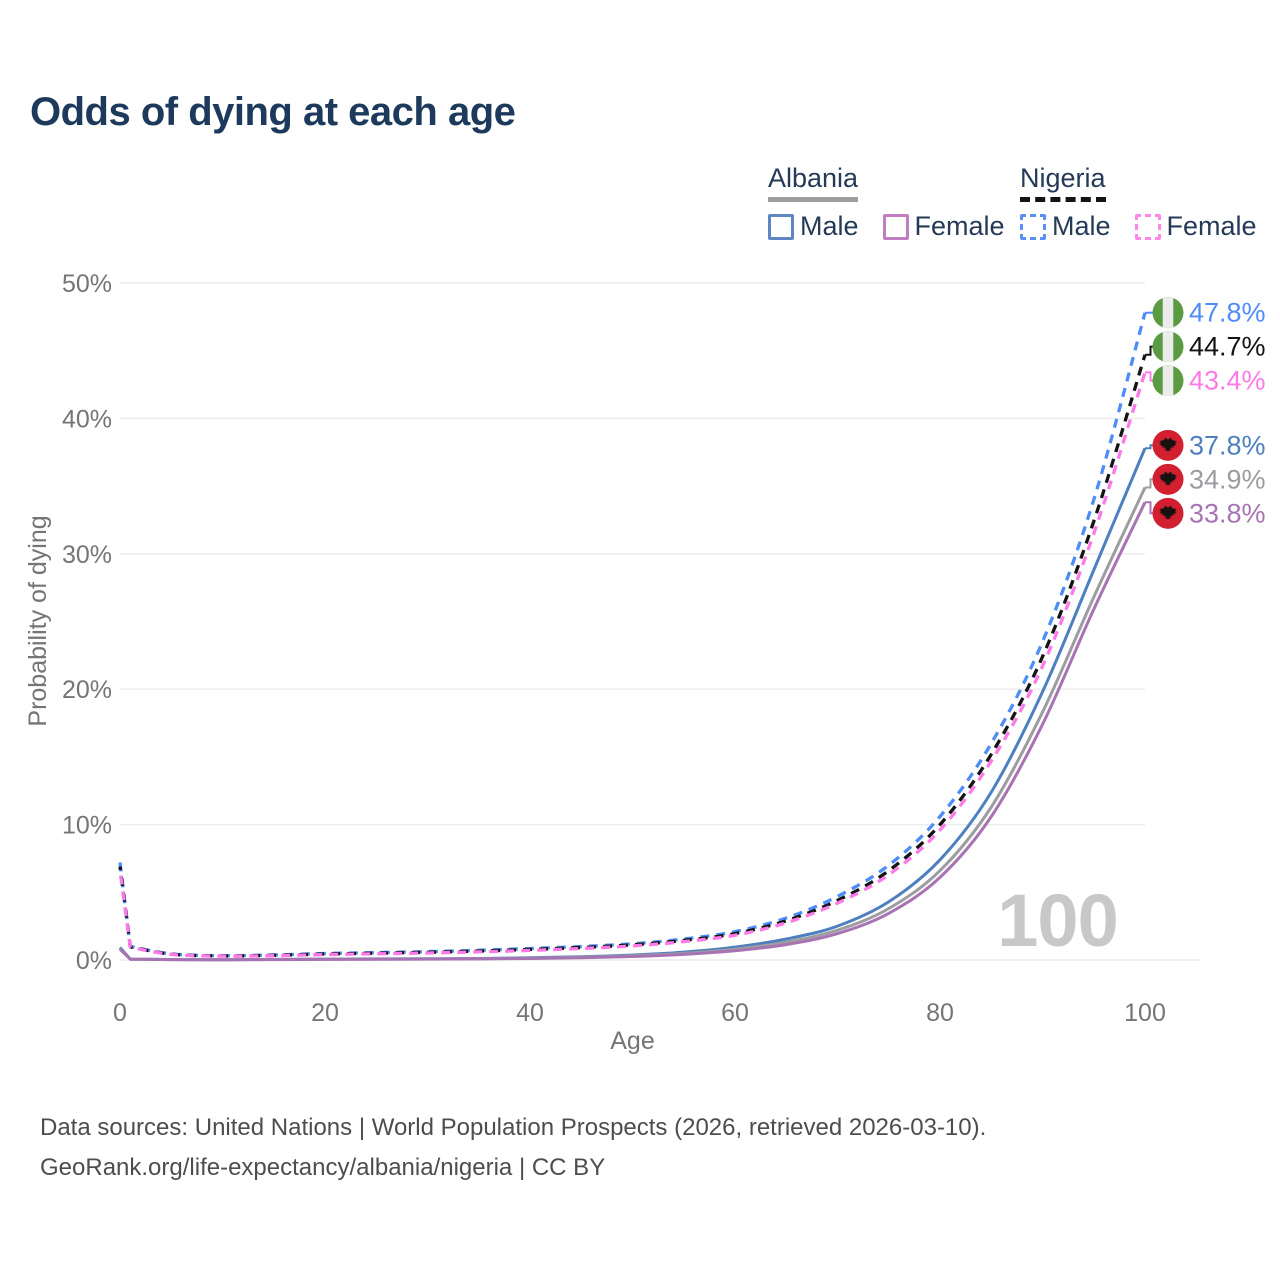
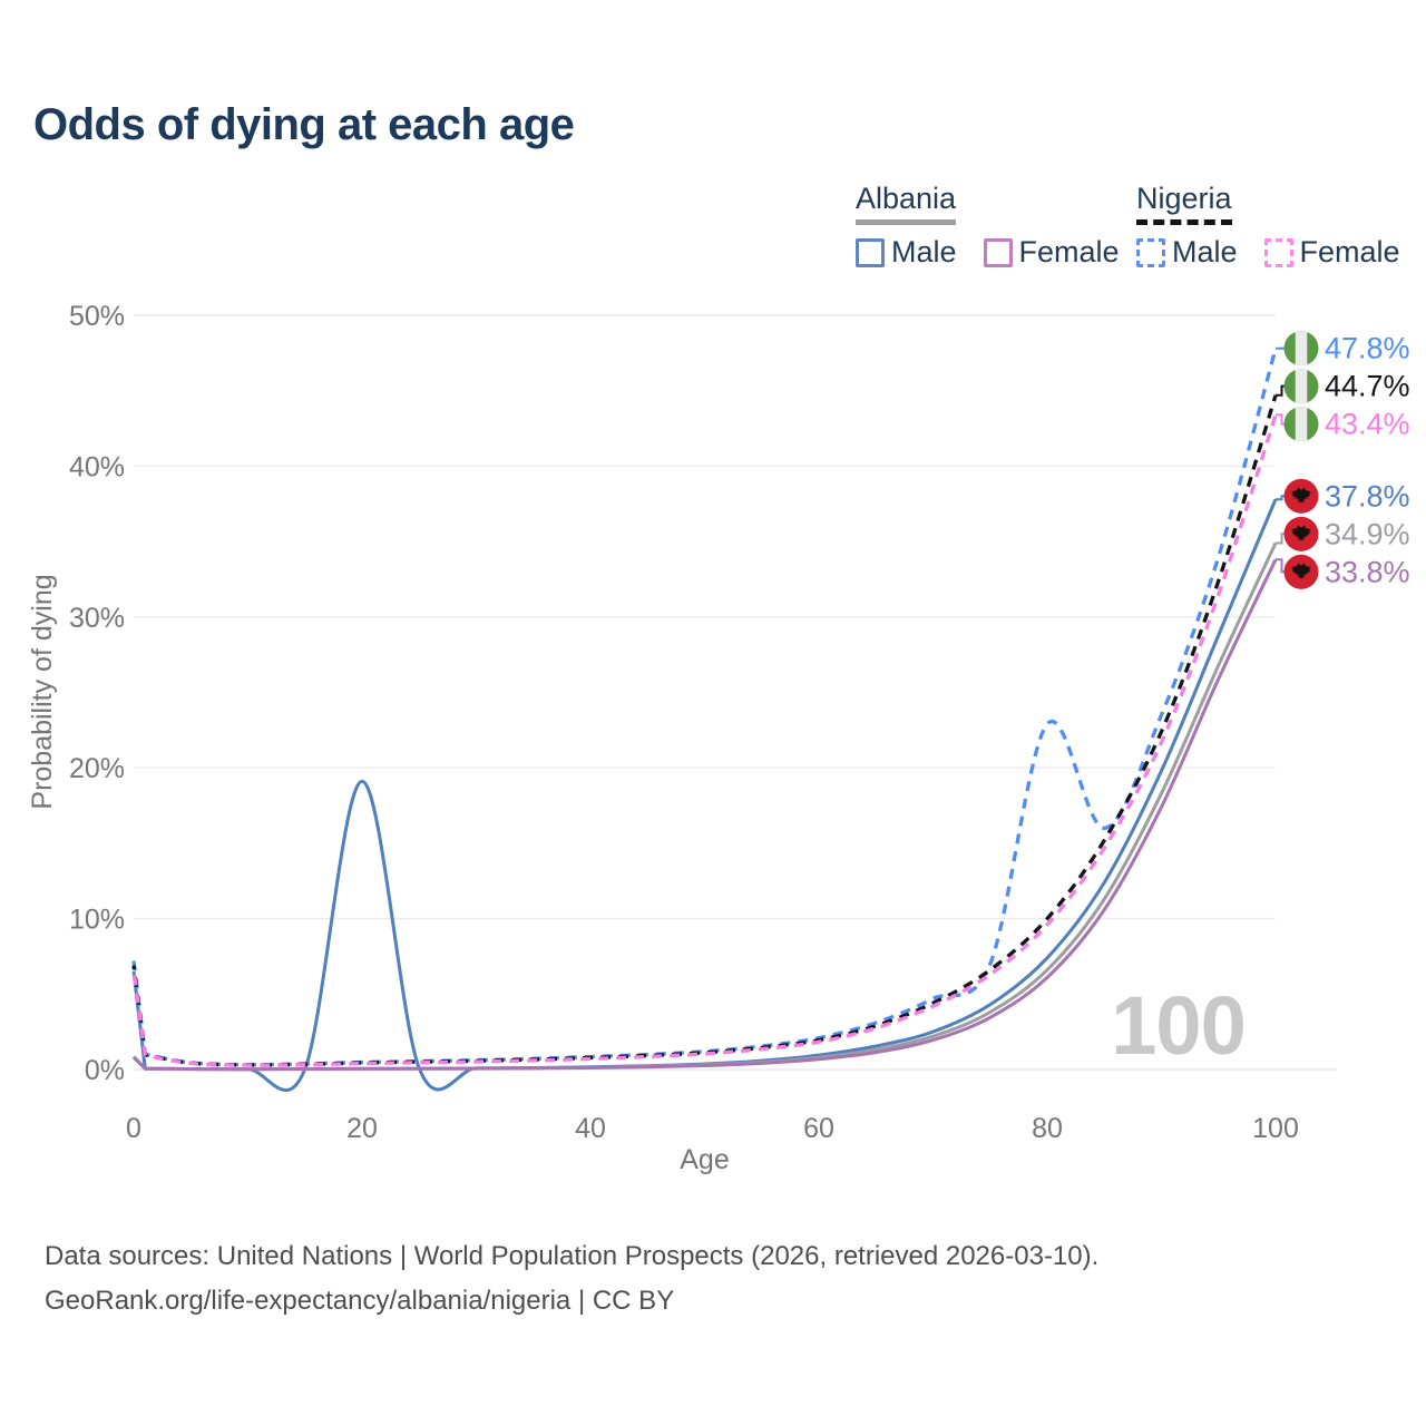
Albania Male/0: 0.9% -> 6.5%
Albania Male/20: 0.1% -> 19.1%
Nigeria Male/80: 10.6% -> 22.9%
